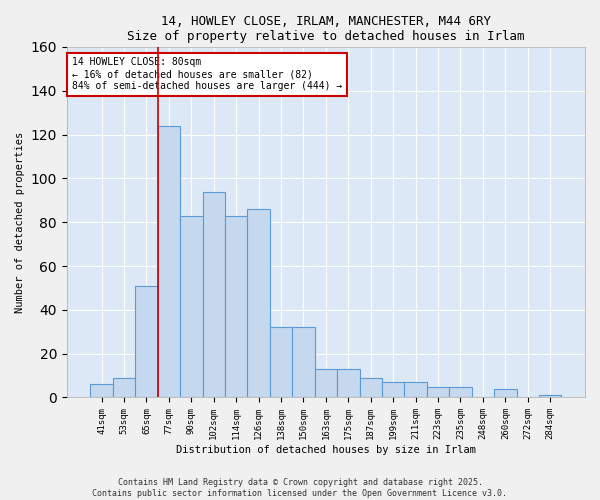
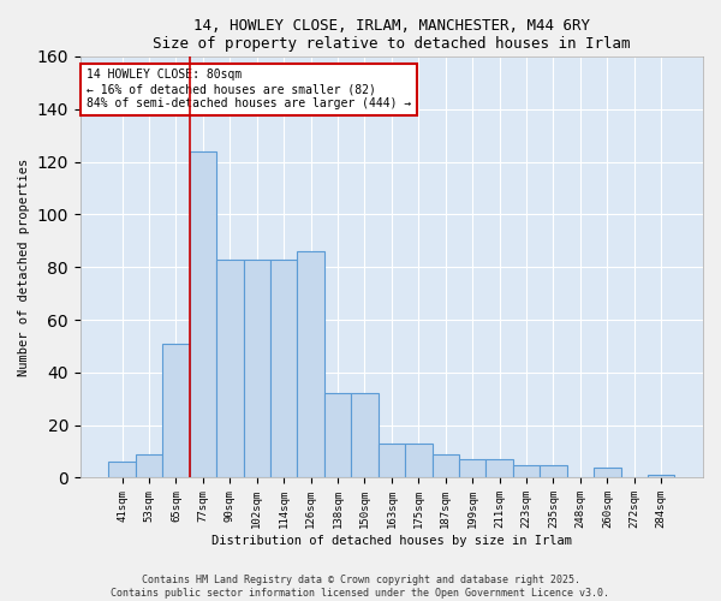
102sqm: 94 -> 83
